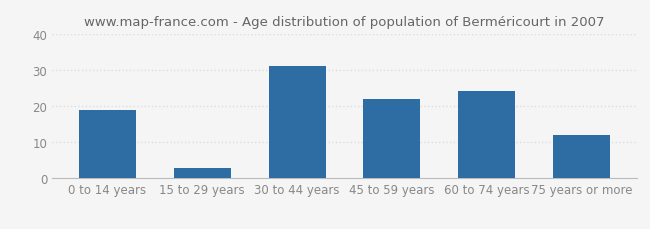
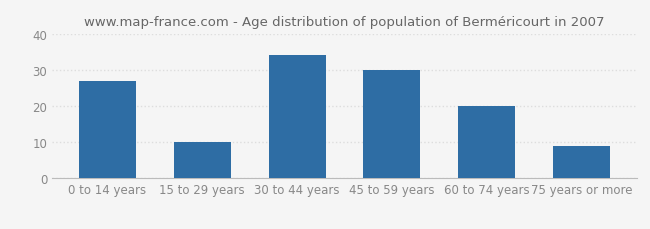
0 to 14 years: 19 -> 27
15 to 29 years: 3 -> 10
30 to 44 years: 31 -> 34
45 to 59 years: 22 -> 30
60 to 74 years: 24 -> 20
75 years or more: 12 -> 9
